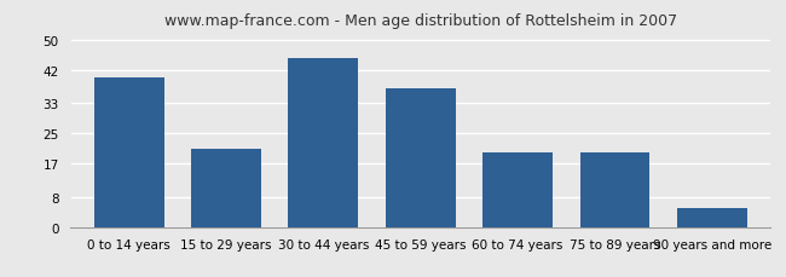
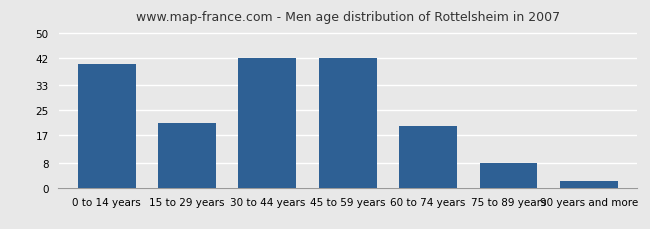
30 to 44 years: 45 -> 42
45 to 59 years: 37 -> 42
75 to 89 years: 20 -> 8
90 years and more: 5 -> 2
